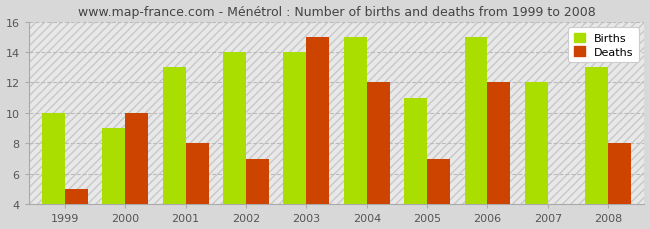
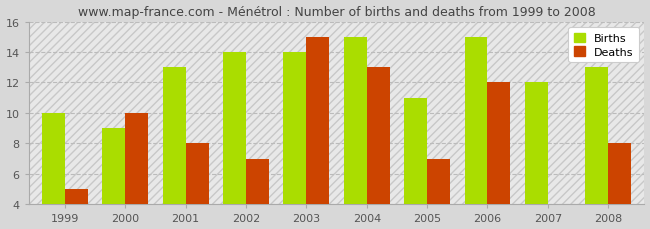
Deaths/2004: 12 -> 13
